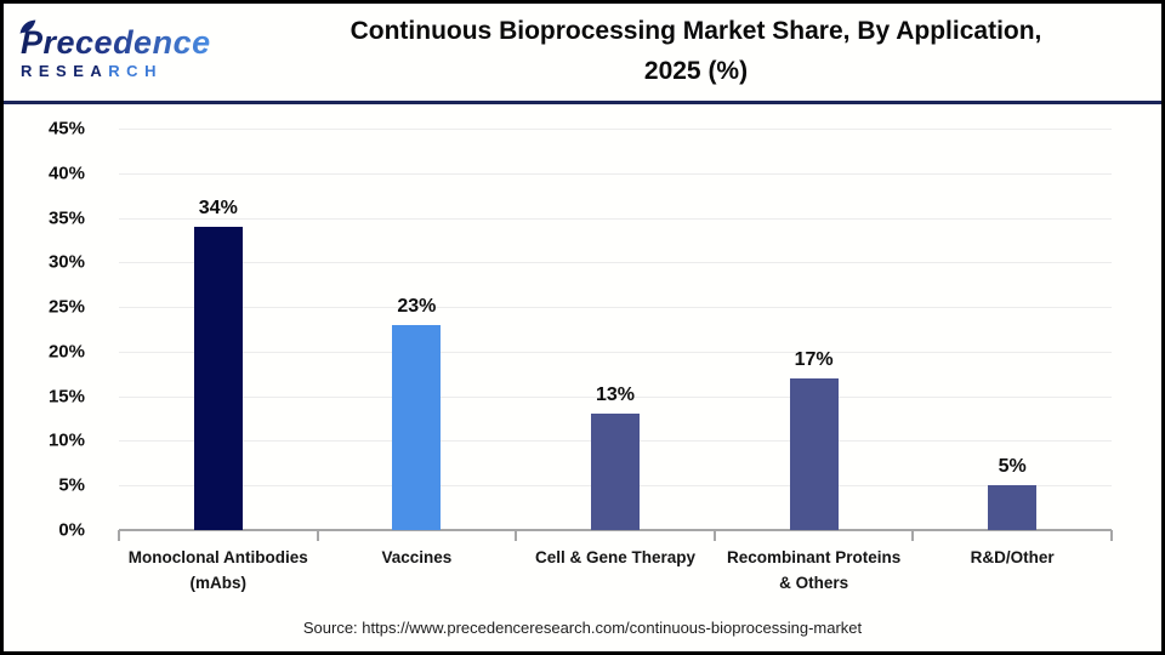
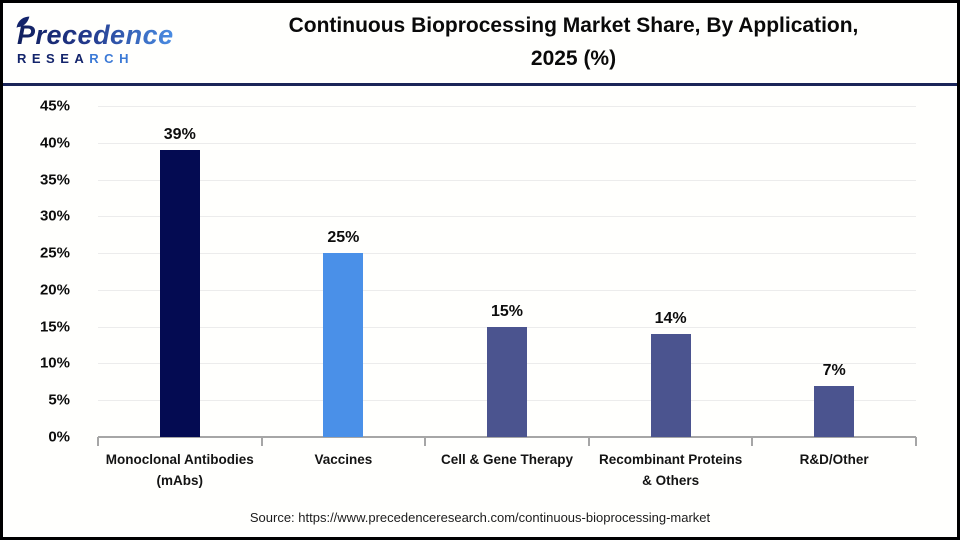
Monoclonal Antibodies (mAbs): 34% -> 39%
Vaccines: 23% -> 25%
Cell & Gene Therapy: 13% -> 15%
Recombinant Proteins & Others: 17% -> 14%
R&D/Other: 5% -> 7%
